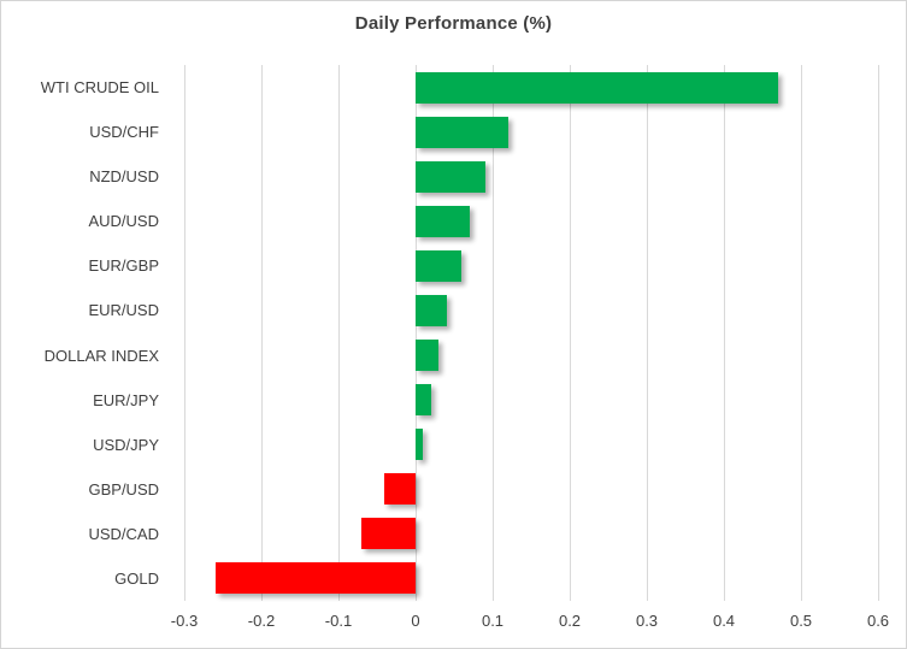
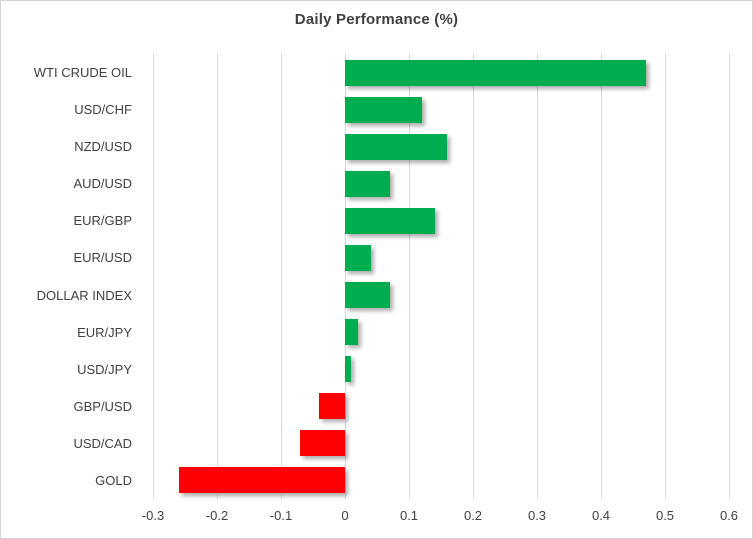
NZD/USD: 0.09 -> 0.16
EUR/GBP: 0.06 -> 0.14
DOLLAR INDEX: 0.03 -> 0.07
